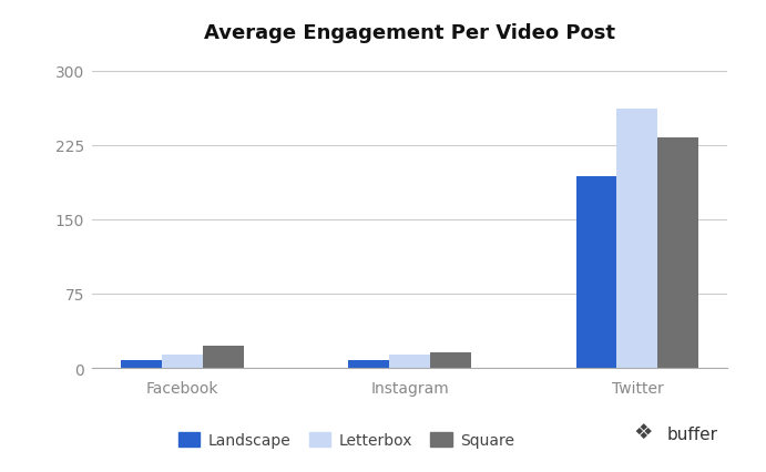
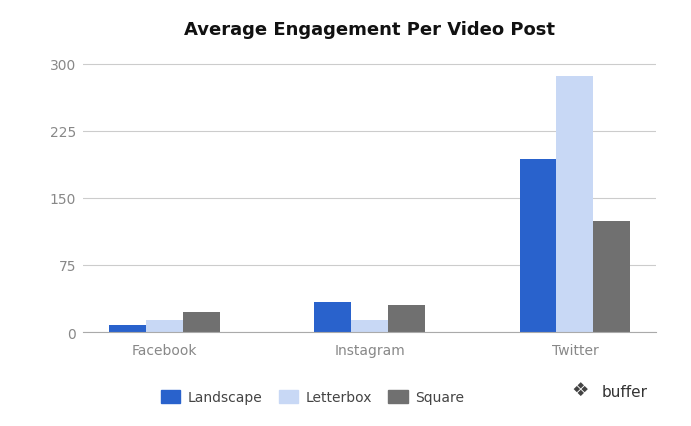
Landscape/Instagram: 8 -> 34
Square/Instagram: 16 -> 30
Letterbox/Twitter: 262 -> 286
Square/Twitter: 232 -> 124
